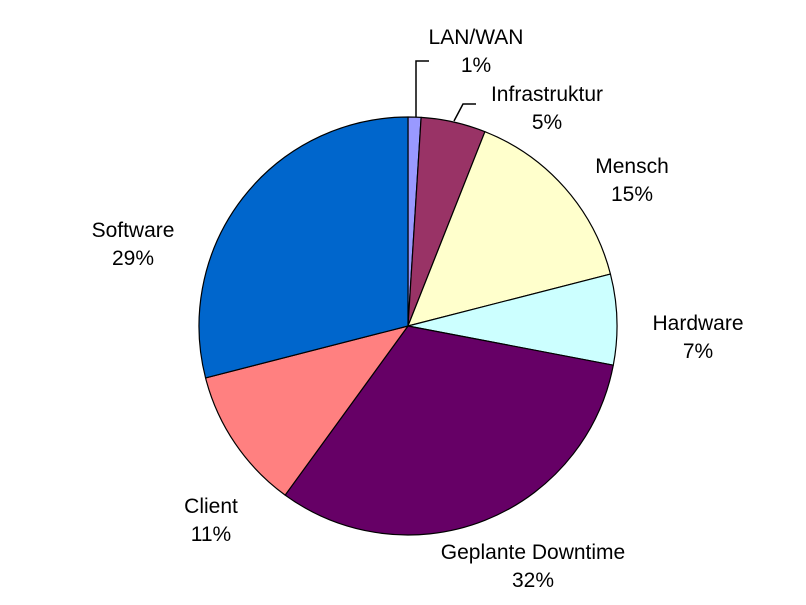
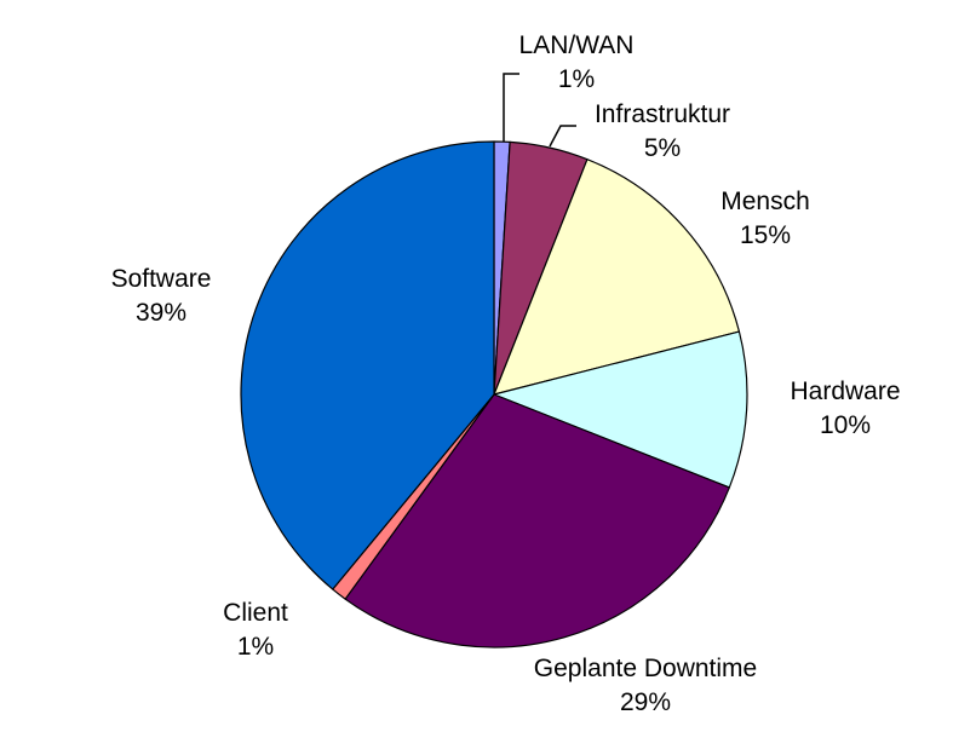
Hardware: 7% -> 10%
Geplante Downtime: 32% -> 29%
Client: 11% -> 1%
Software: 29% -> 39%
